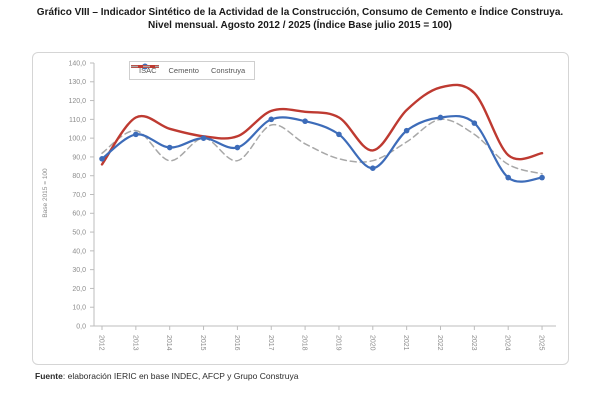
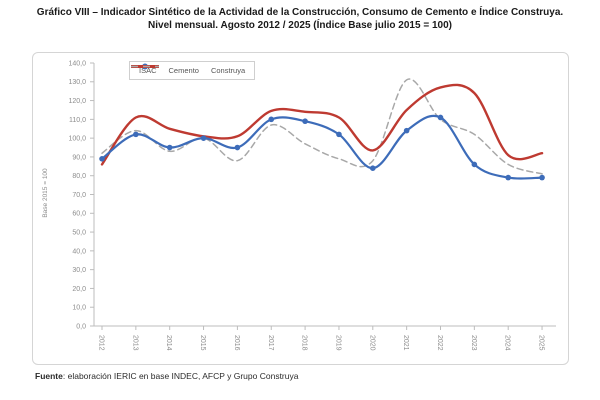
Construya/2014: 88 -> 93
Construya/2021: 98 -> 131
ISAC/2023: 108 -> 86
